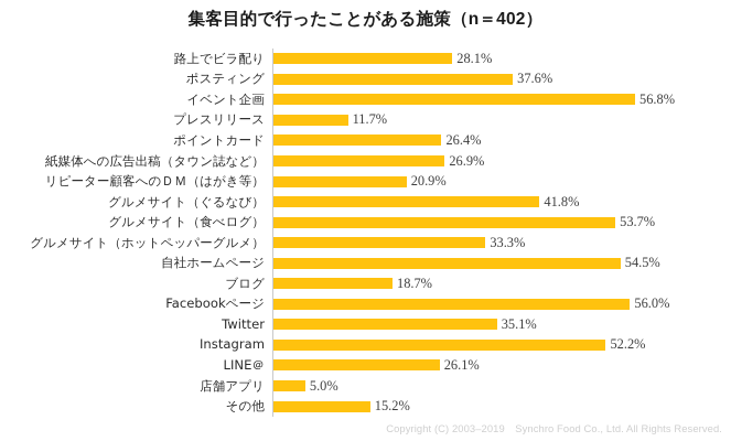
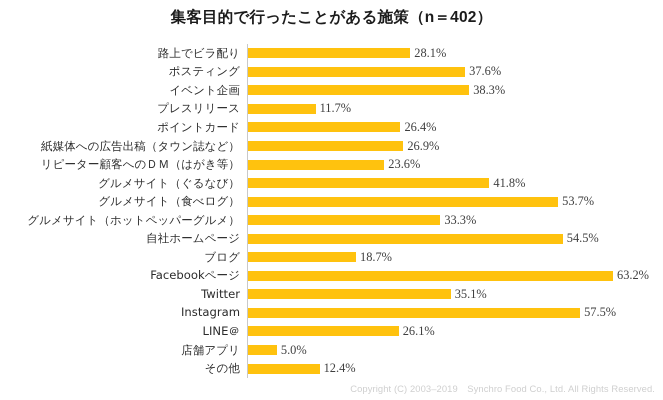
イベント企画: 56.8% -> 38.3%
リピーター顧客へのＤＭ（はがき等）: 20.9% -> 23.6%
Facebookページ: 56.0% -> 63.2%
Instagram: 52.2% -> 57.5%
その他: 15.2% -> 12.4%
